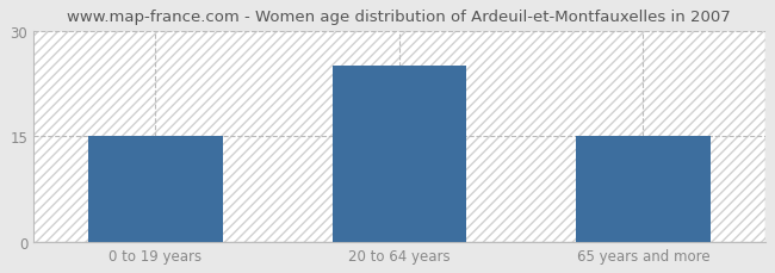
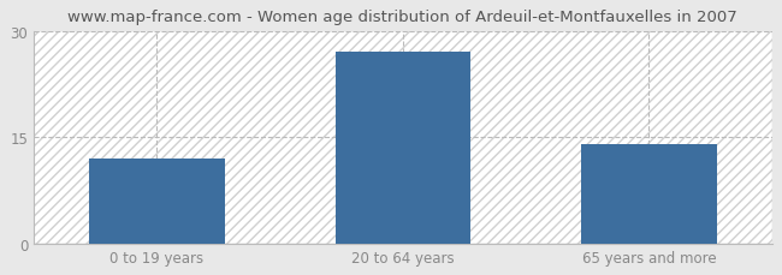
0 to 19 years: 15 -> 12
20 to 64 years: 25 -> 27
65 years and more: 15 -> 14
